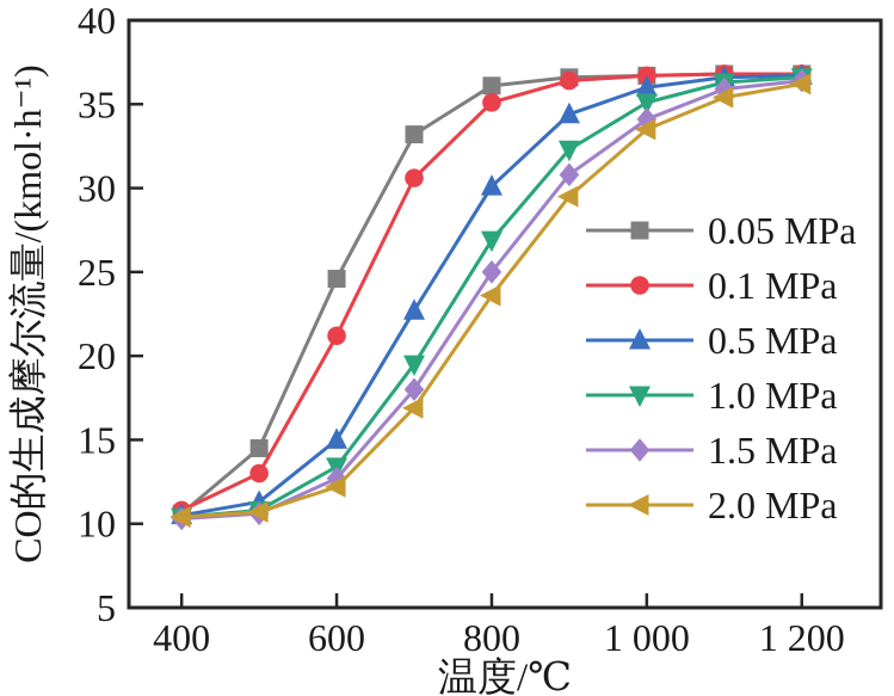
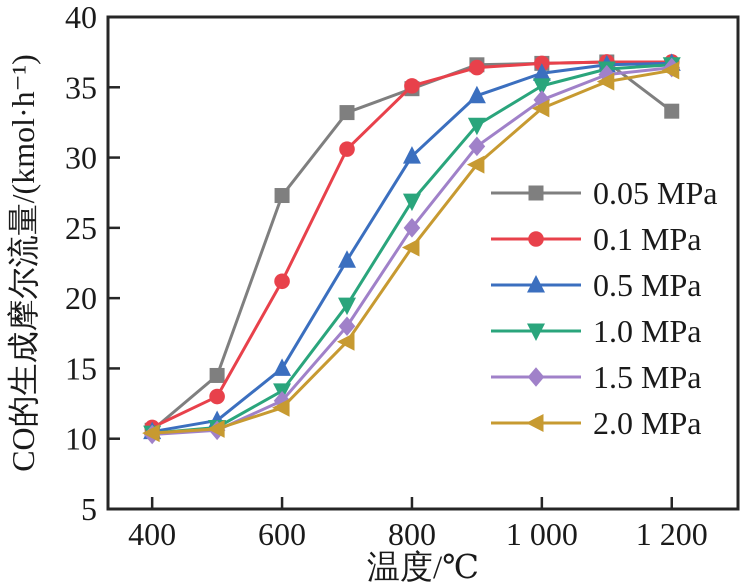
0.05 MPa/600: 24.6 -> 27.3
0.05 MPa/800: 36.1 -> 34.9
0.05 MPa/1200: 36.8 -> 33.3
